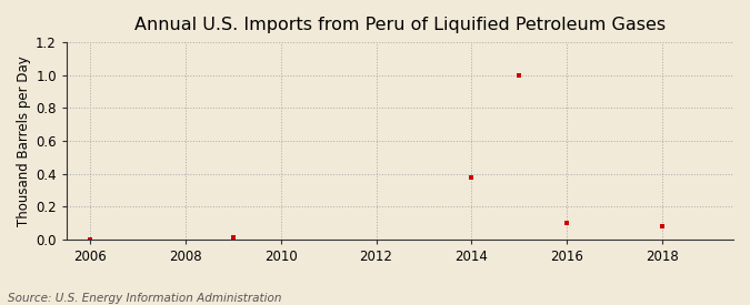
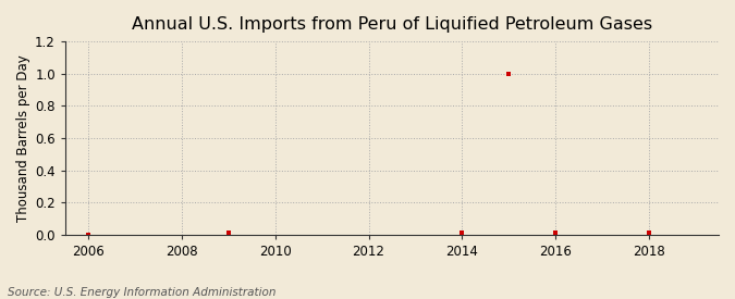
2014: 0.38 -> 0.01
2016: 0.10 -> 0.01
2018: 0.08 -> 0.01
